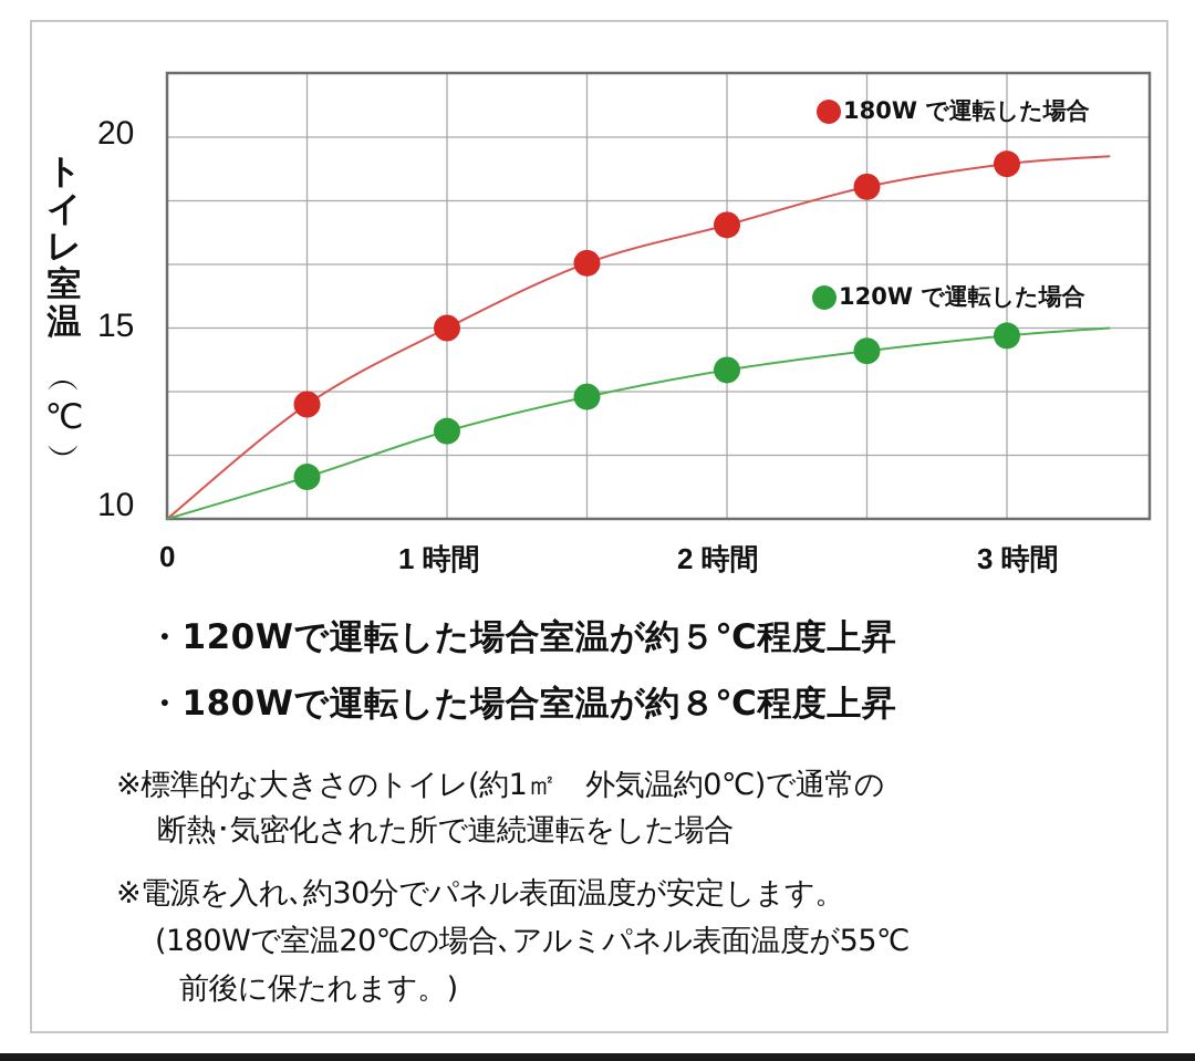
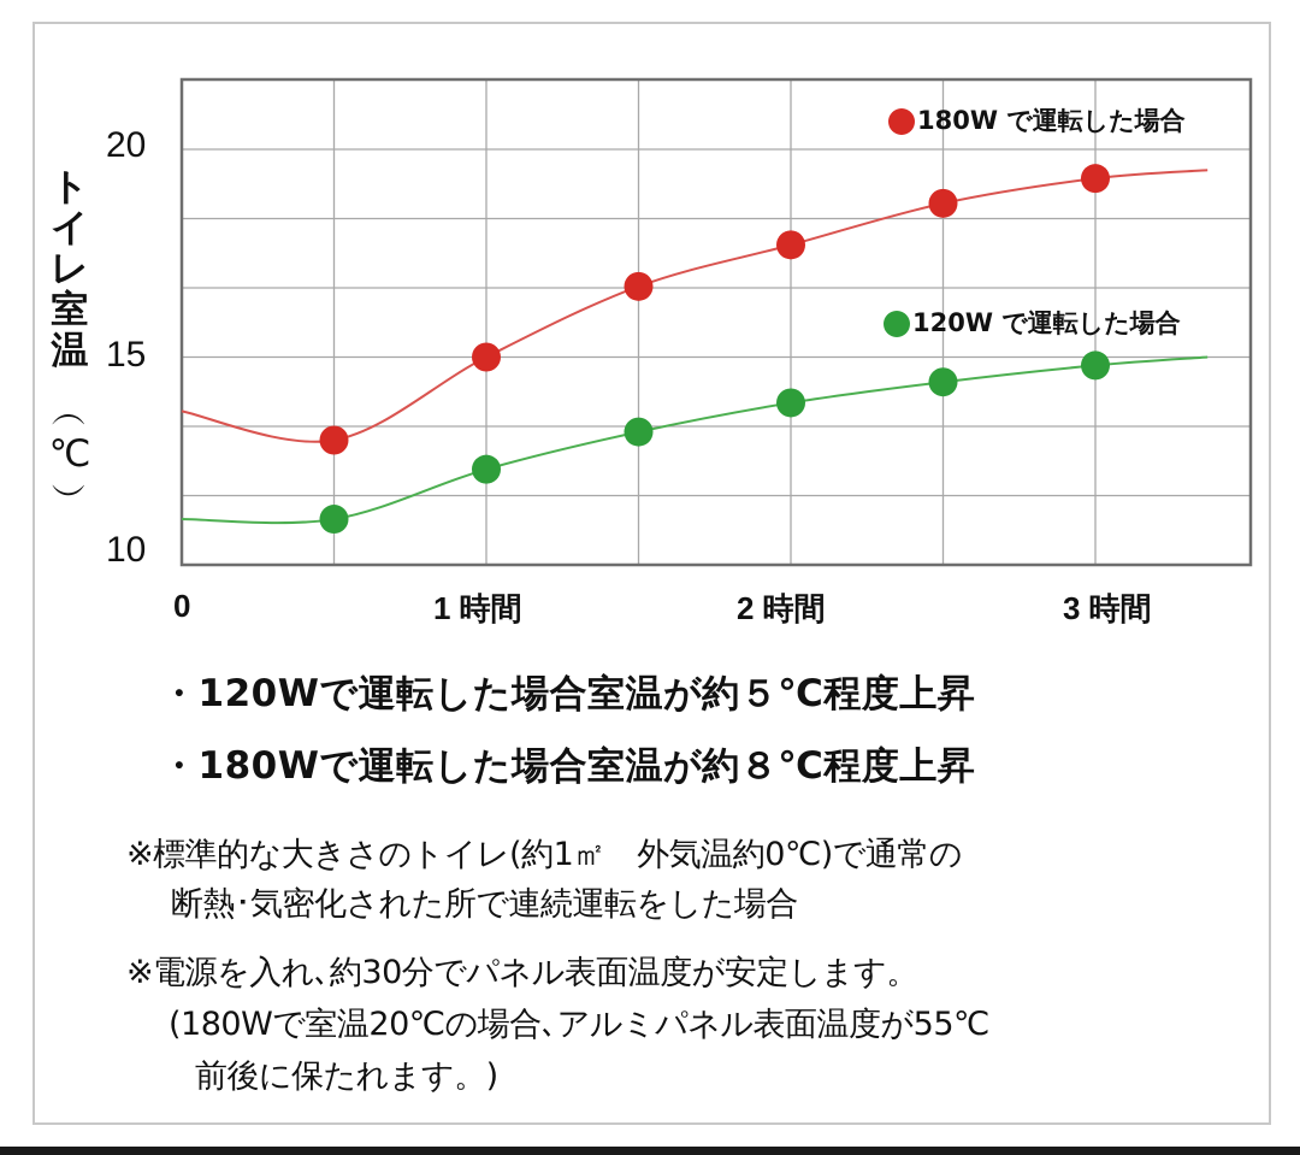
180W で運転した場合/0: 10.0 -> 13.7
120W で運転した場合/0: 10.0 -> 11.1
